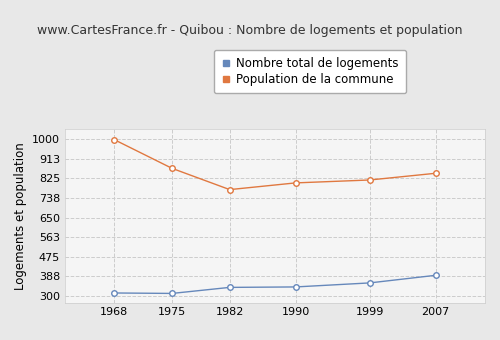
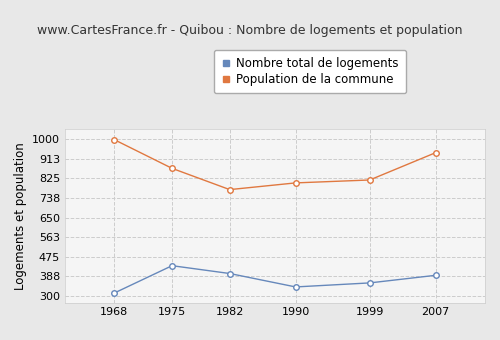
Nombre total de logements/1975: 311 -> 435
Nombre total de logements/1982: 338 -> 400
Population de la commune/2007: 848 -> 940
